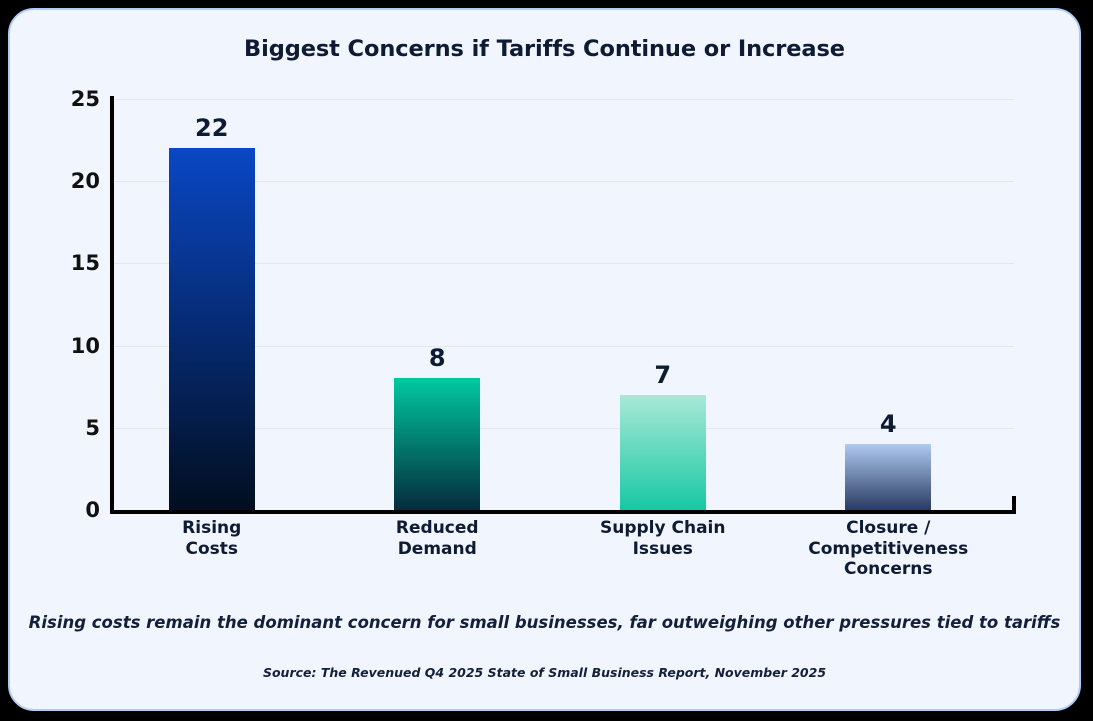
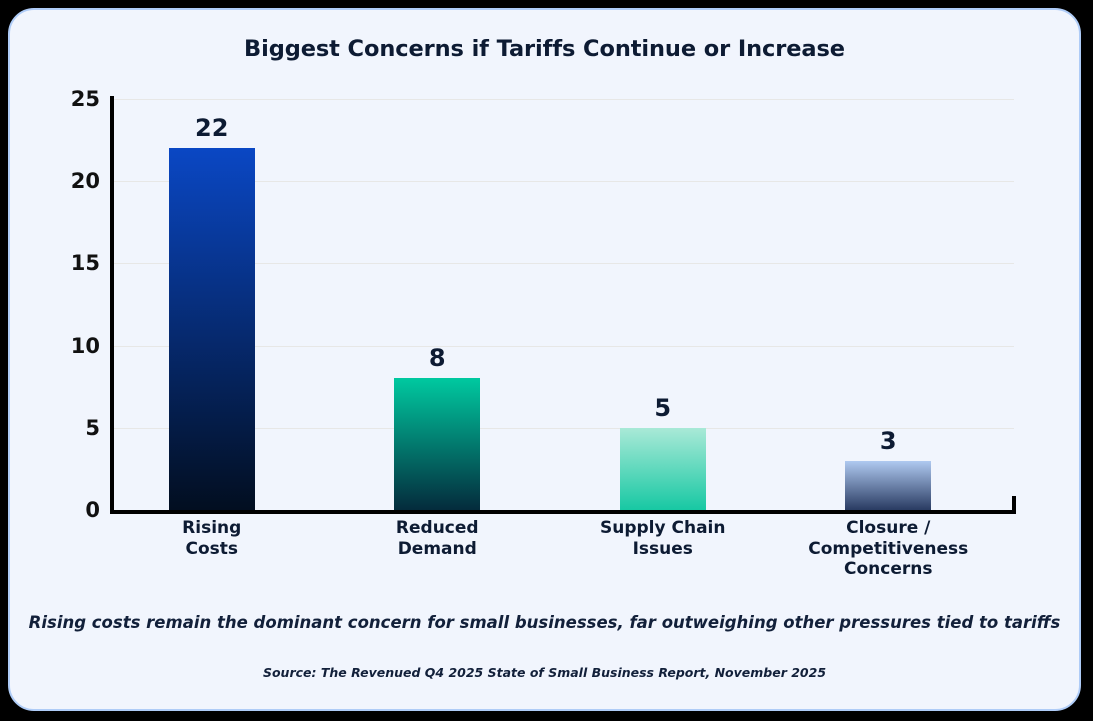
Supply Chain Issues: 7 -> 5
Closure / Competitiveness Concerns: 4 -> 3
